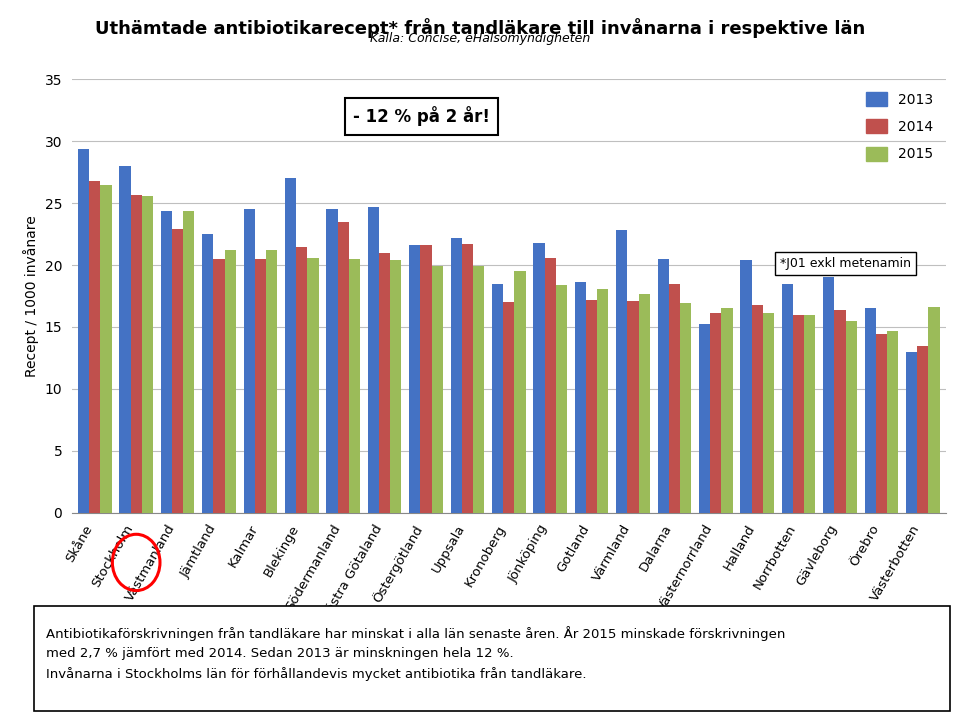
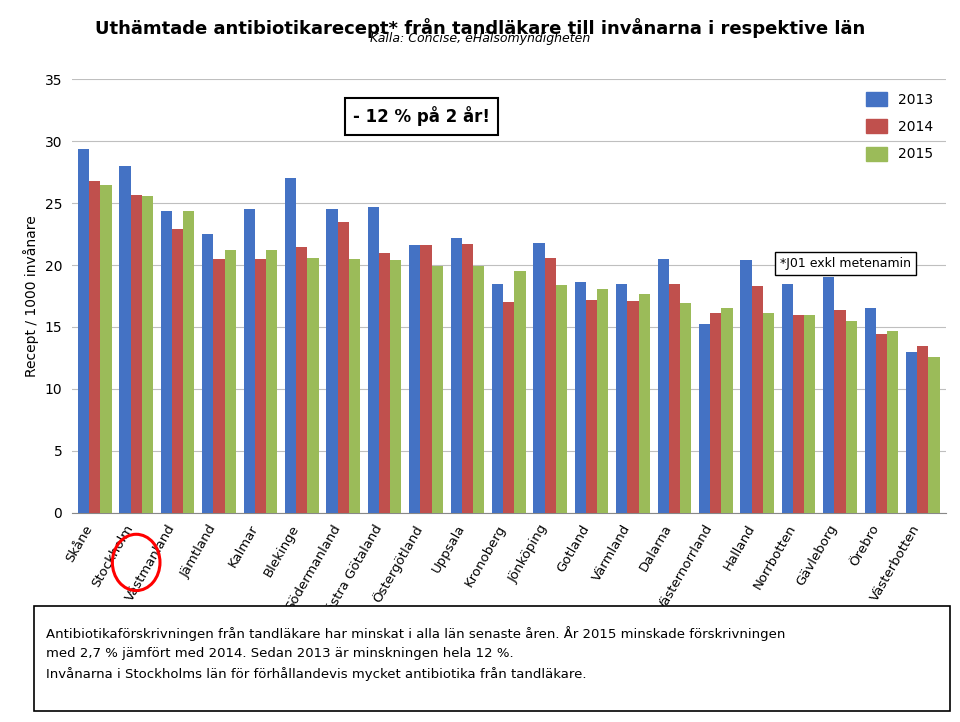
2013/Värmland: 22.8 -> 18.5
2014/Halland: 16.8 -> 18.3
2015/Västerbotten: 16.6 -> 12.6
